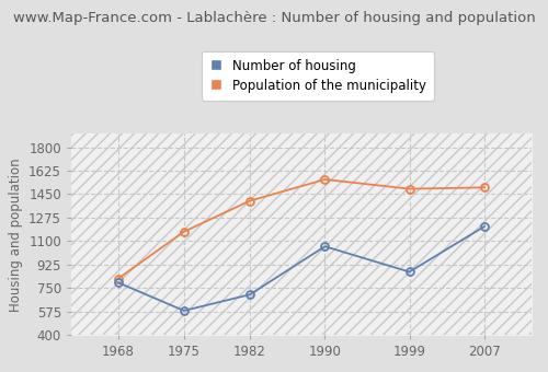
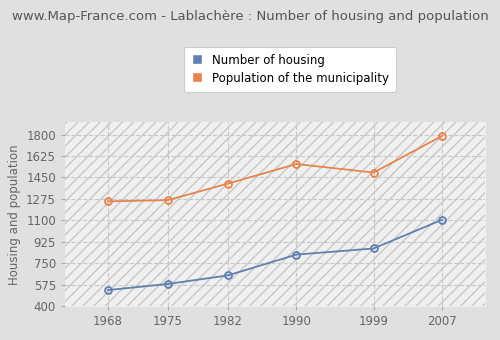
Number of housing/1968: 790 -> 530
Population of the municipality/1968: 820 -> 1260
Population of the municipality/1975: 1170 -> 1260
Number of housing/1982: 700 -> 650
Number of housing/1990: 1060 -> 820
Number of housing/2007: 1210 -> 1100
Population of the municipality/2007: 1500 -> 1790
